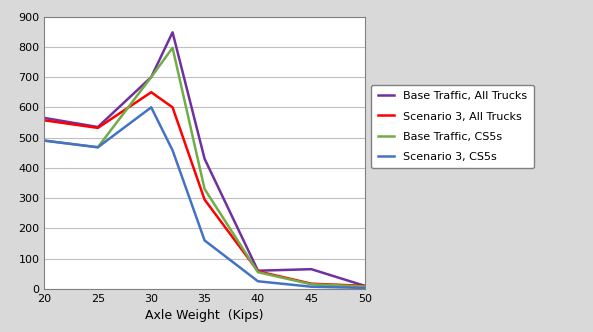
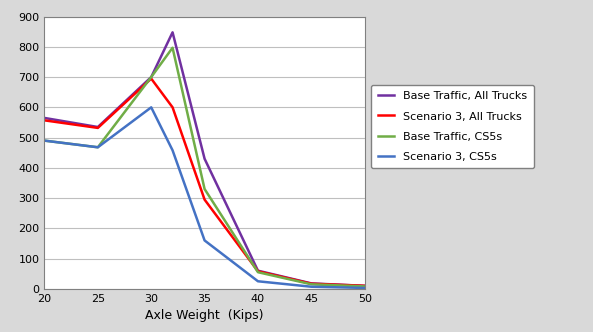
Scenario 3, All Trucks/30: 650 -> 695
Base Traffic, All Trucks/45: 65 -> 18
